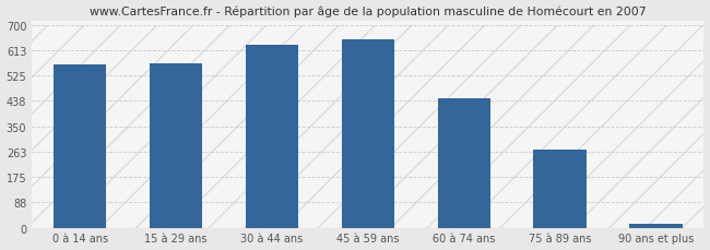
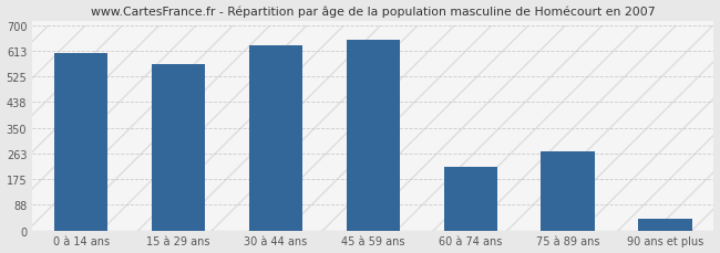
0 à 14 ans: 562 -> 605
60 à 74 ans: 445 -> 215
90 ans et plus: 13 -> 40
